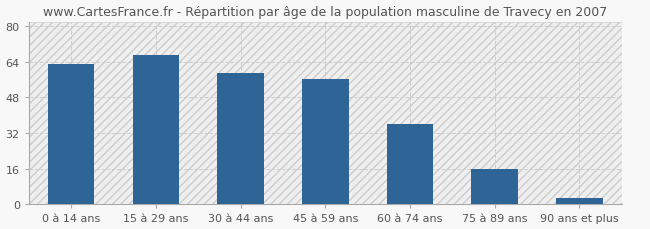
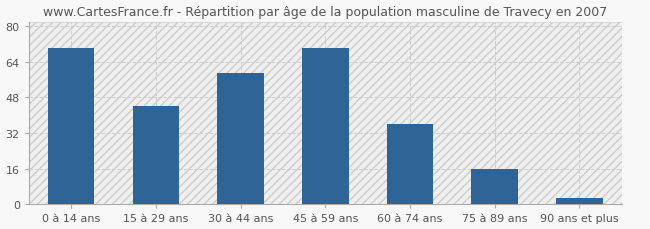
0 à 14 ans: 63 -> 70
15 à 29 ans: 67 -> 44
45 à 59 ans: 56 -> 70
